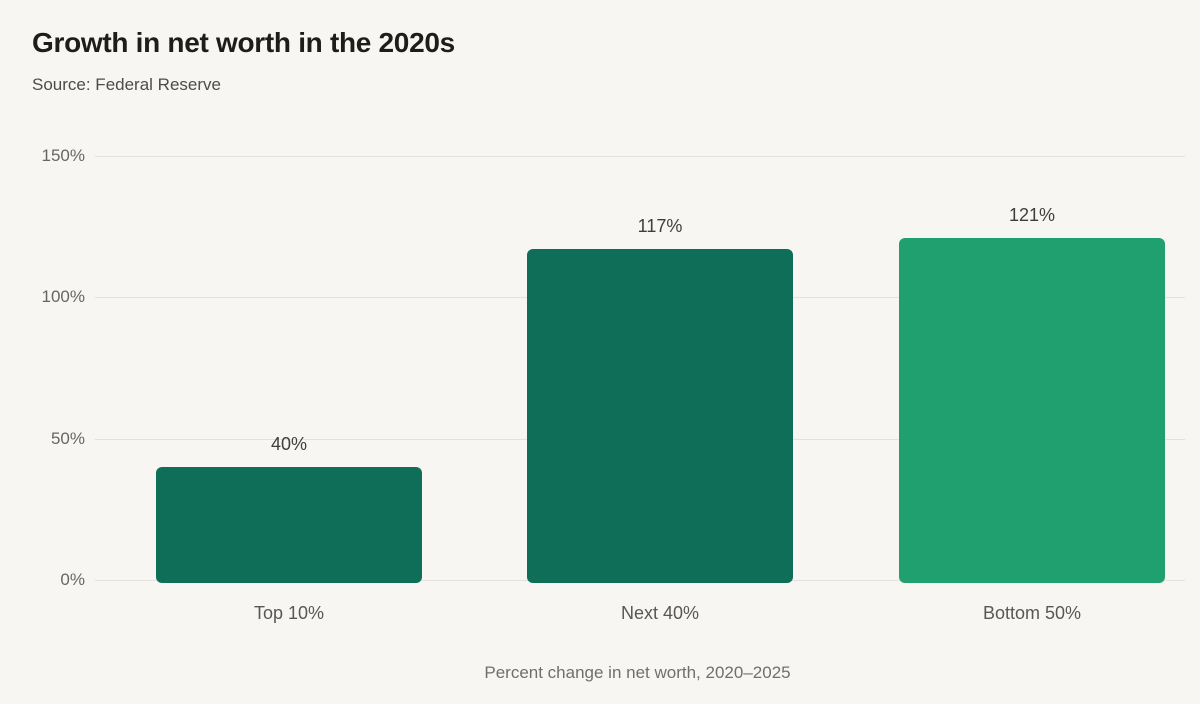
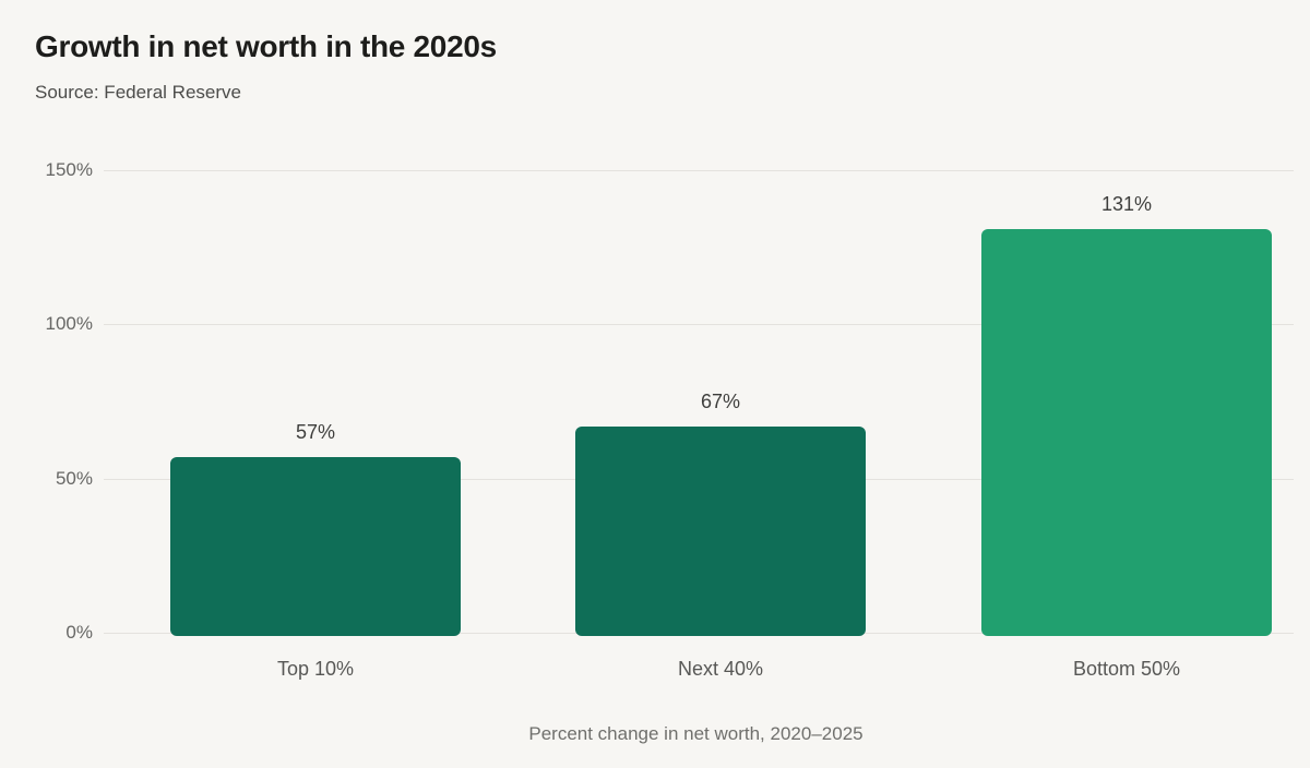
Top 10%: 40% -> 57%
Next 40%: 117% -> 67%
Bottom 50%: 121% -> 131%
